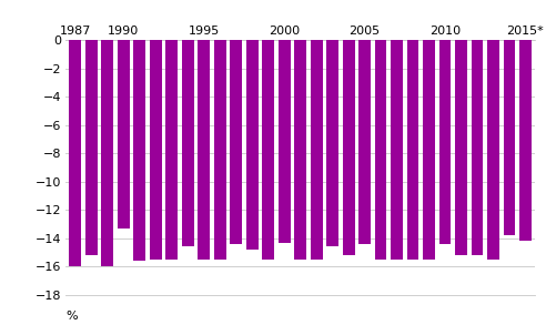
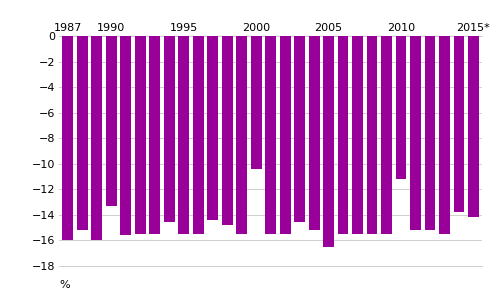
2000: -14.3 -> -10.4
2005: -14.4 -> -16.5
2010: -14.4 -> -11.2
